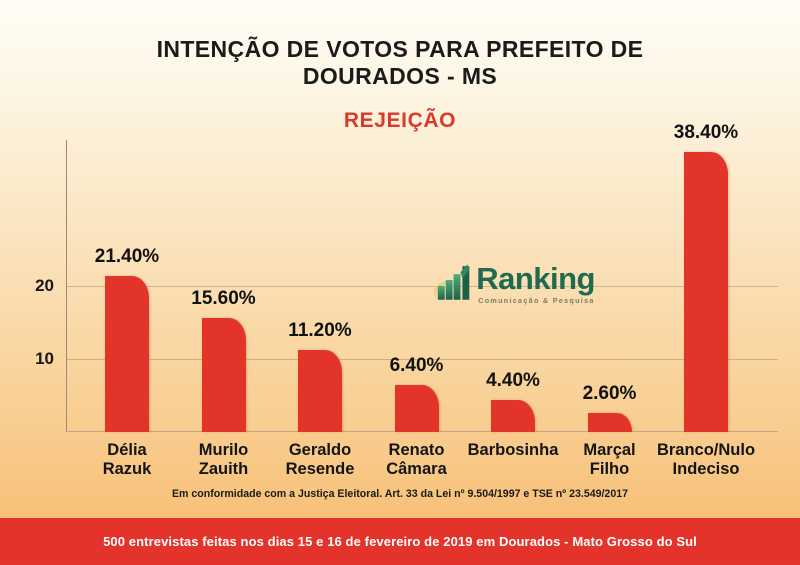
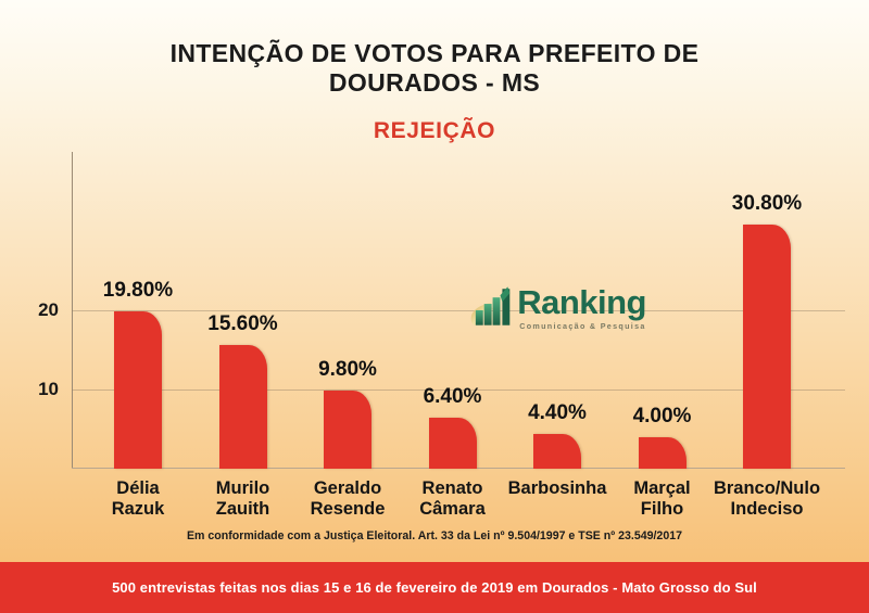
Délia Razuk: 21.40% -> 19.80%
Geraldo Resende: 11.20% -> 9.80%
Marçal Filho: 2.60% -> 4.00%
Branco/Nulo Indeciso: 38.40% -> 30.80%
